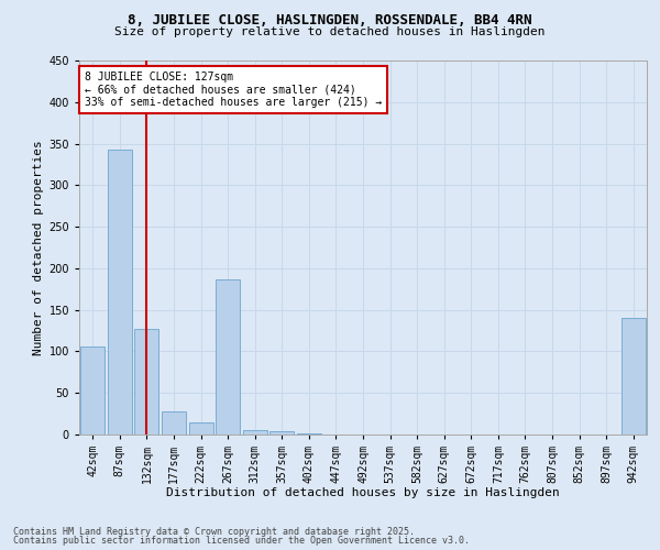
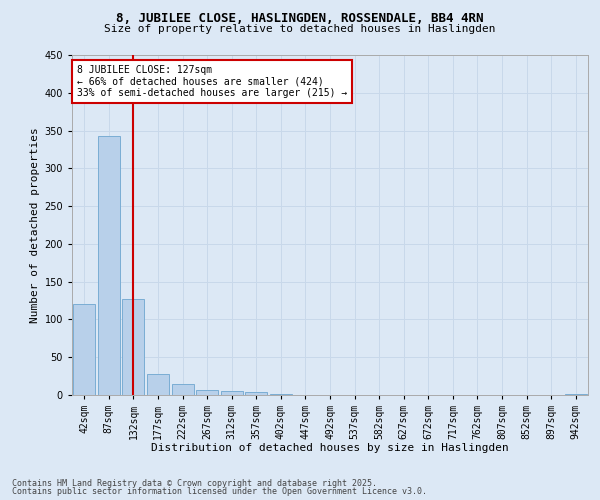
42sqm: 106 -> 121
267sqm: 186 -> 7
942sqm: 140 -> 1
